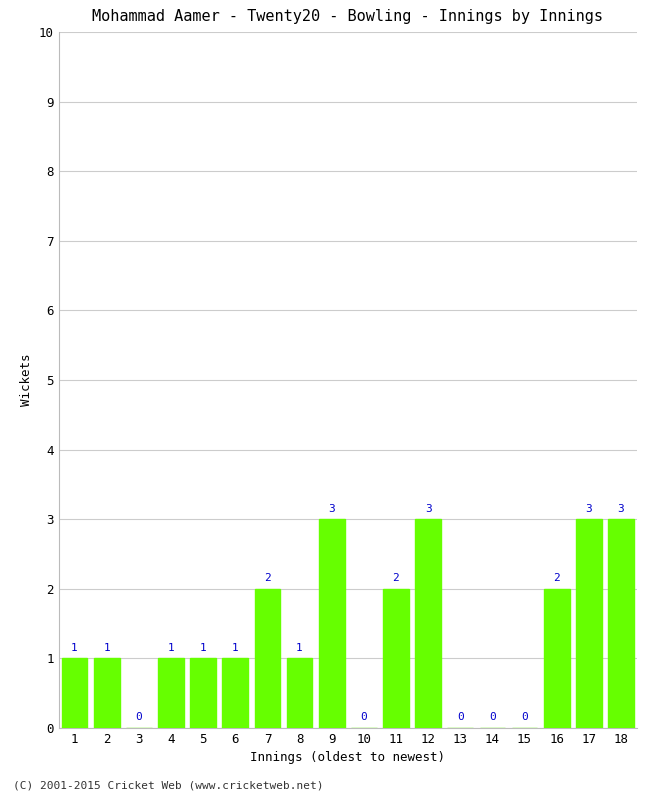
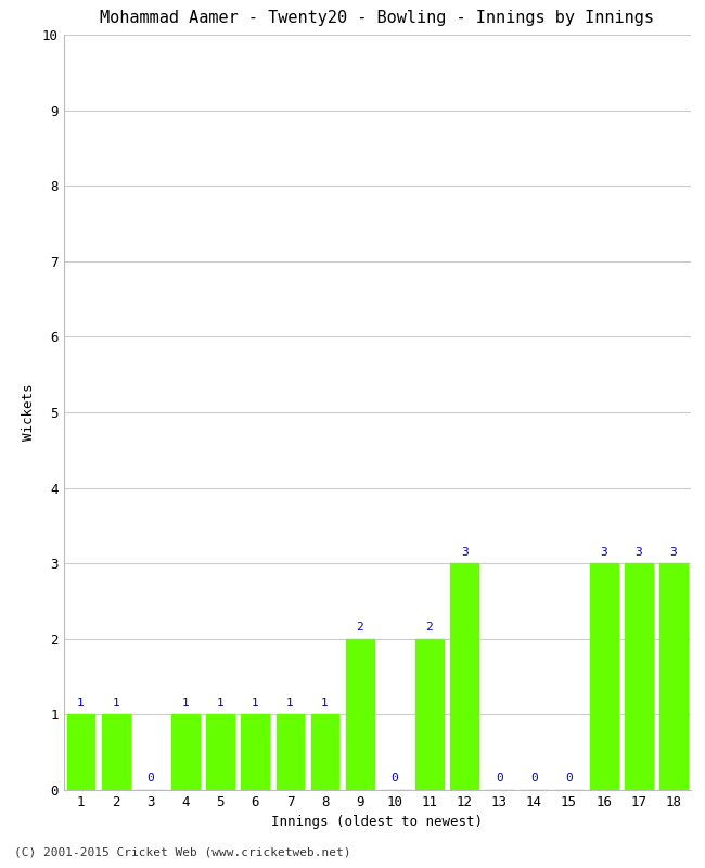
7: 2 -> 1
9: 3 -> 2
16: 2 -> 3
